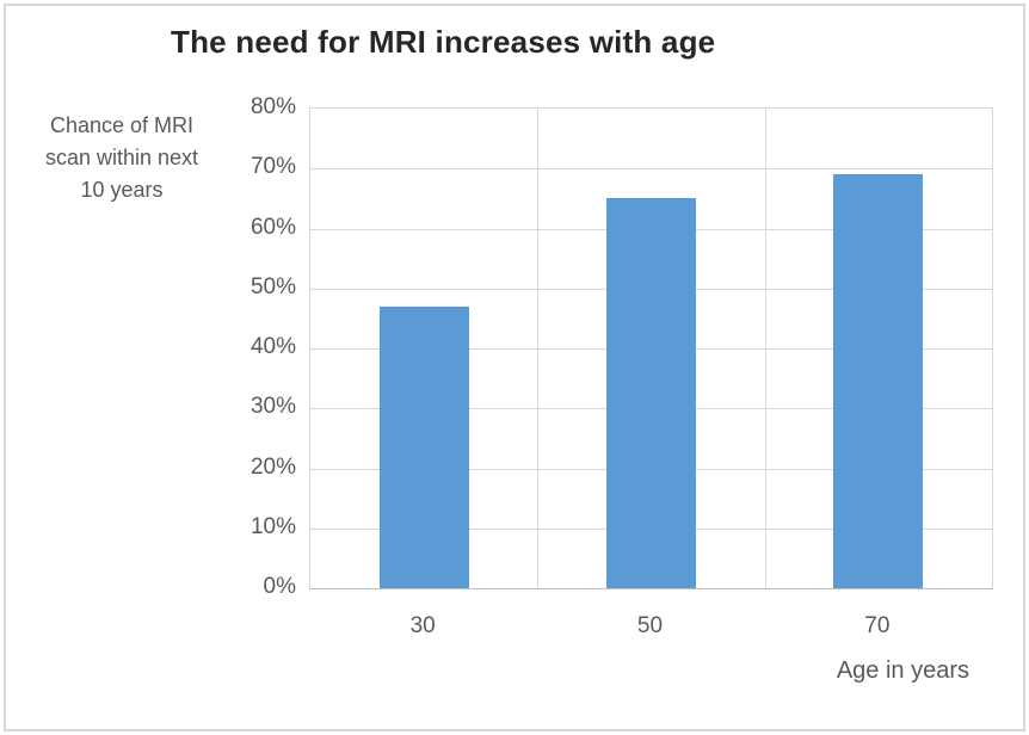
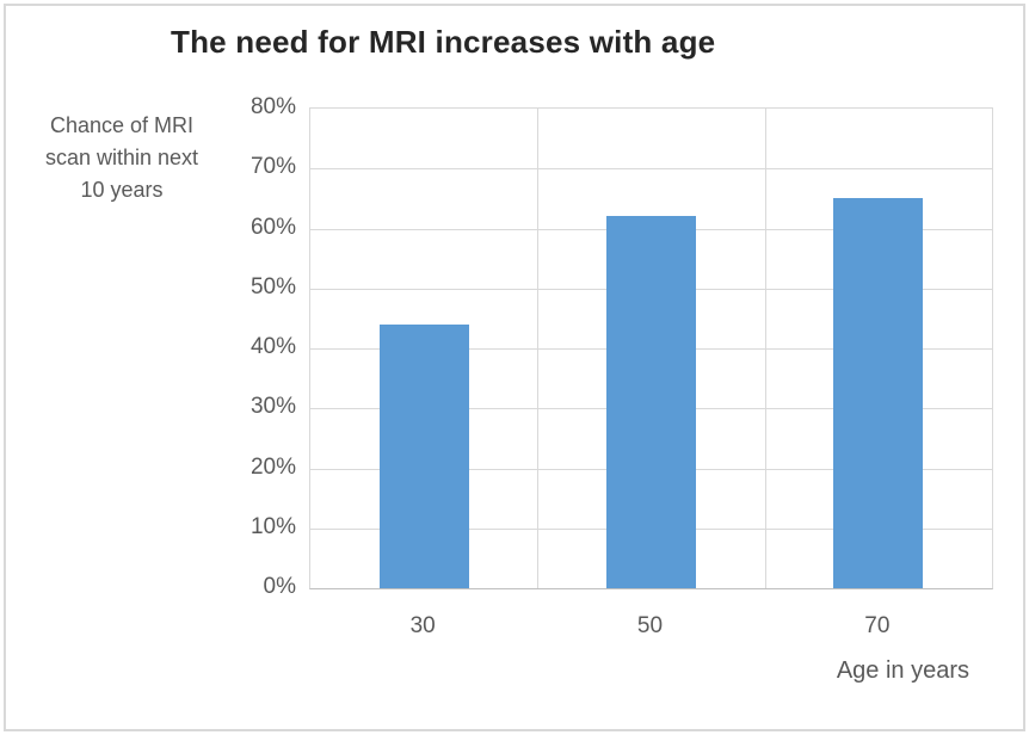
30: 47% -> 44%
50: 65% -> 62%
70: 69% -> 65%
